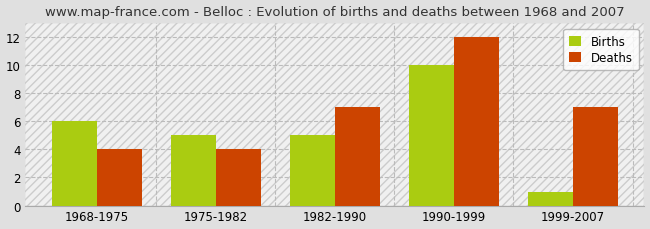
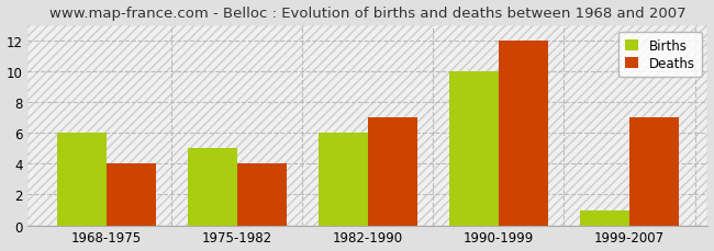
Births/1982-1990: 5 -> 6
